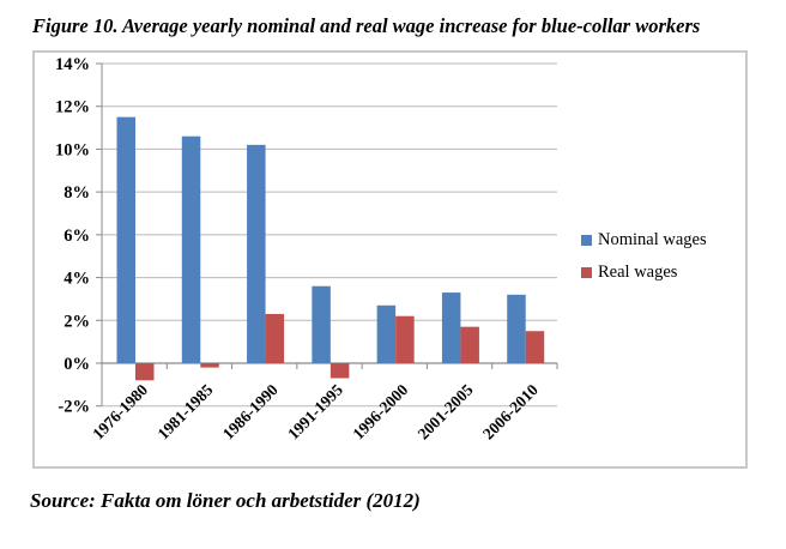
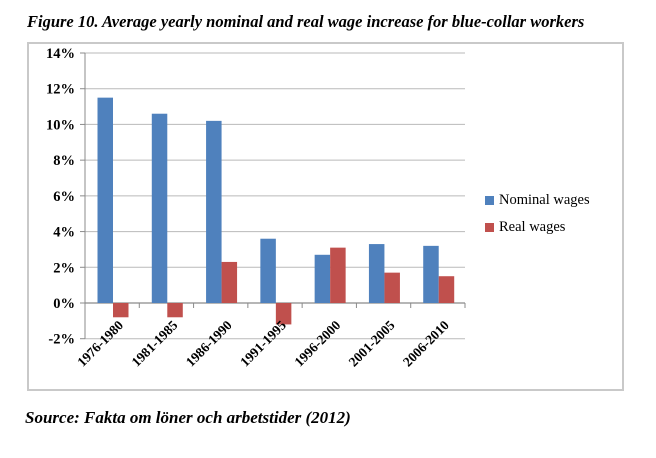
Real wages/1981-1985: -0.2% -> -0.8%
Real wages/1991-1995: -0.7% -> -1.2%
Real wages/1996-2000: 2.2% -> 3.1%
